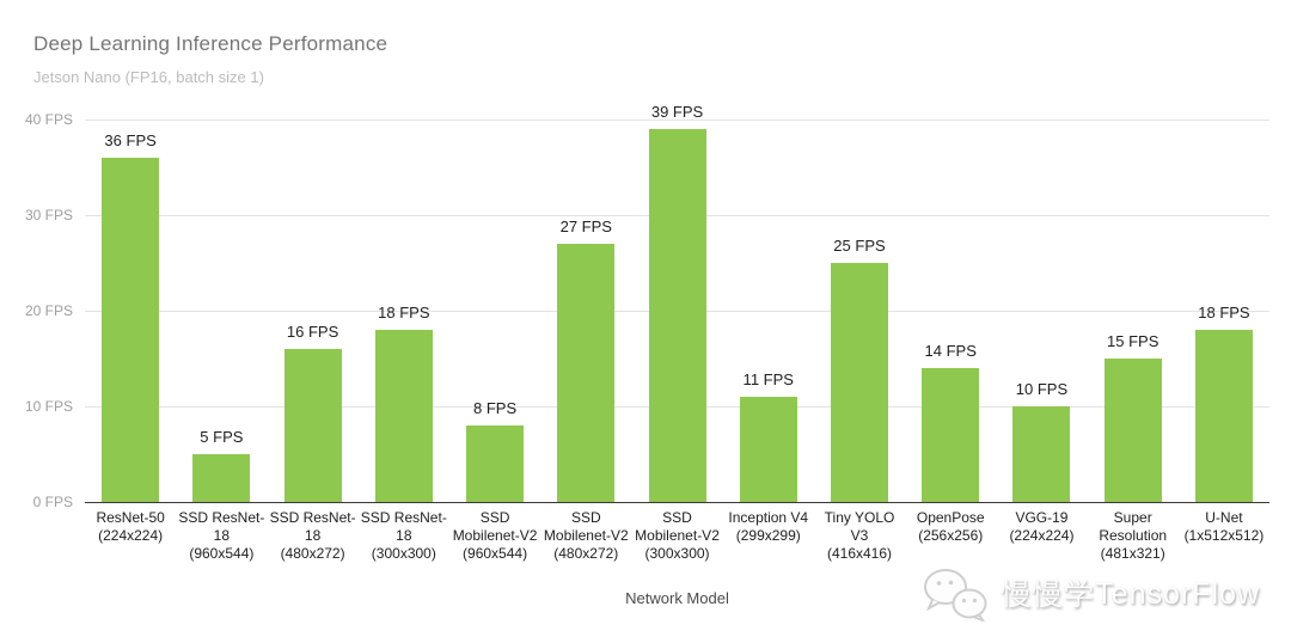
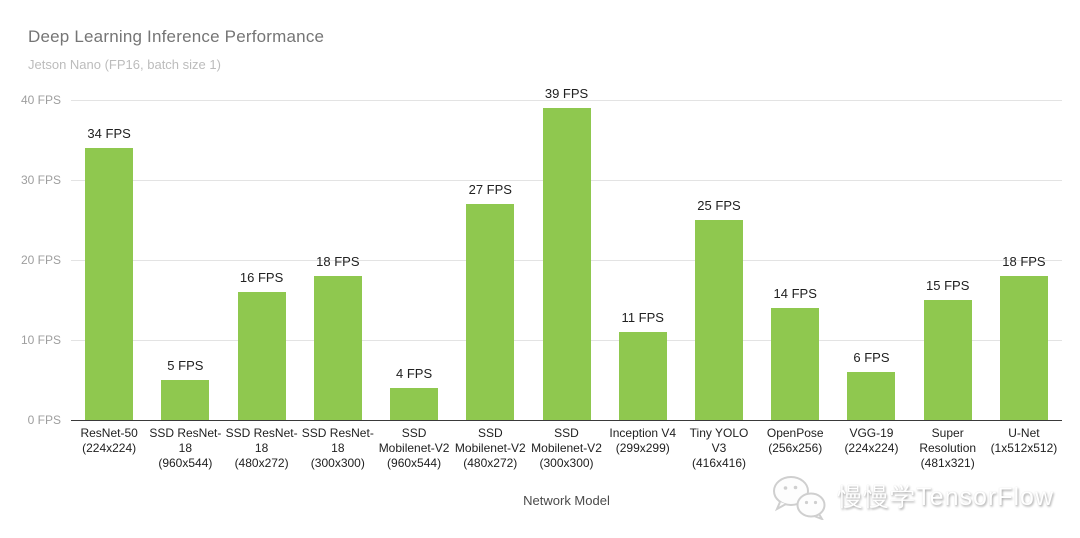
ResNet-50 (224x224): 36 -> 34
SSD Mobilenet-V2 (960x544): 8 -> 4
VGG-19 (224x224): 10 -> 6
